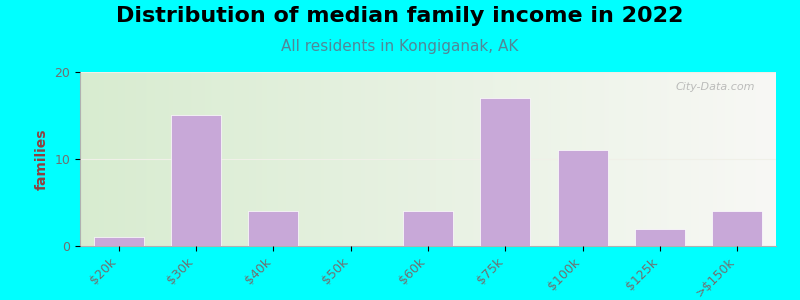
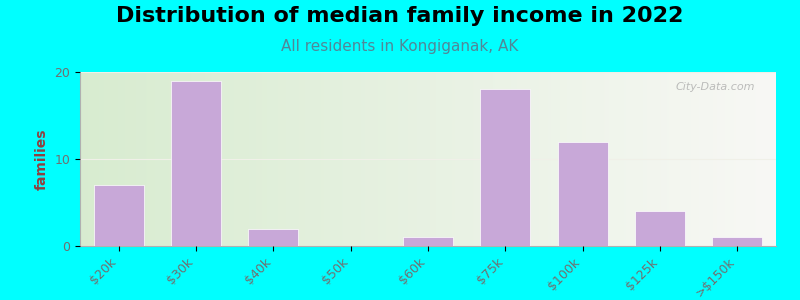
$20k: 1 -> 7
$30k: 15 -> 19
$40k: 4 -> 2
$60k: 4 -> 1
$75k: 17 -> 18
$100k: 11 -> 12
$125k: 2 -> 4
>$150k: 4 -> 1
